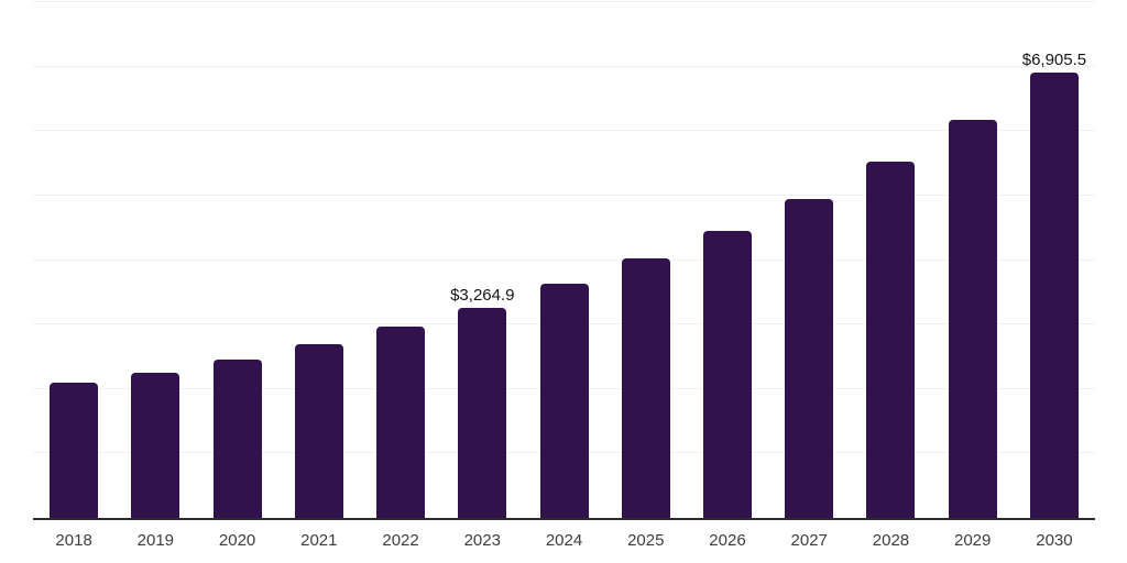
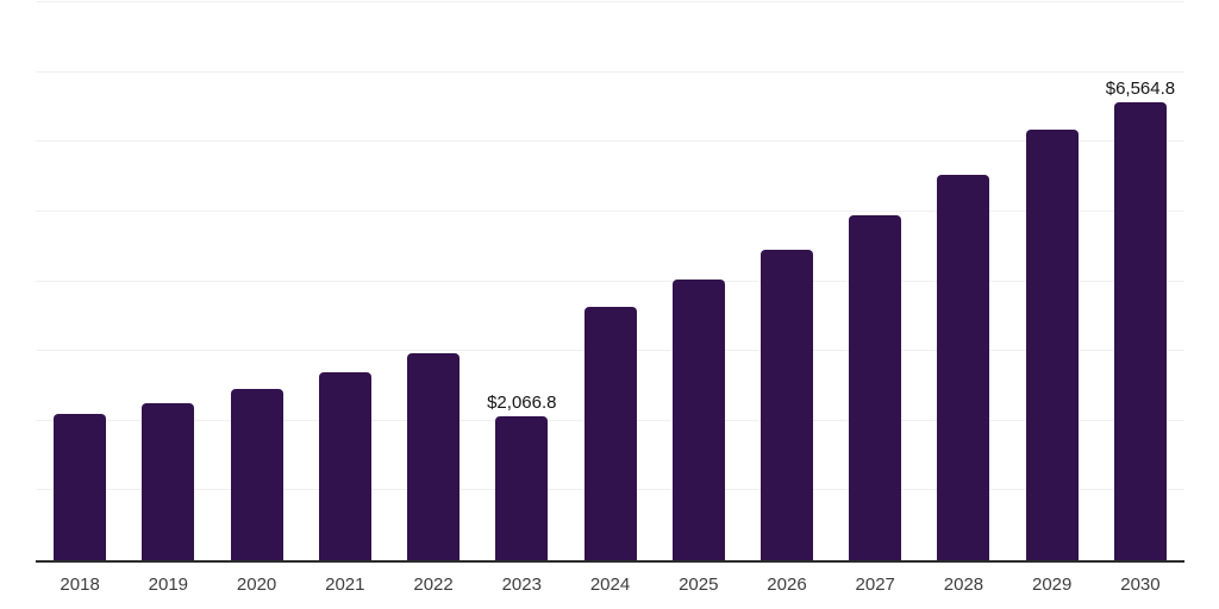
2023: $3,264.9 -> $2,066.8
2030: $6,905.5 -> $6,564.8
